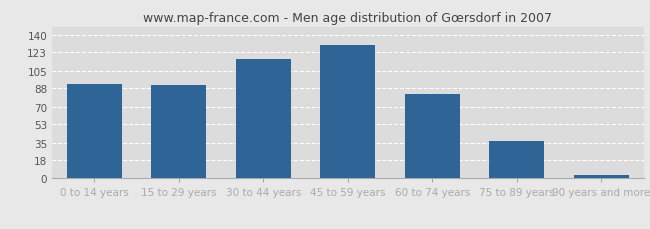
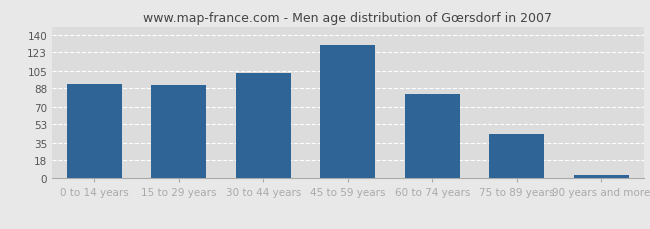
30 to 44 years: 116 -> 103
75 to 89 years: 36 -> 43
